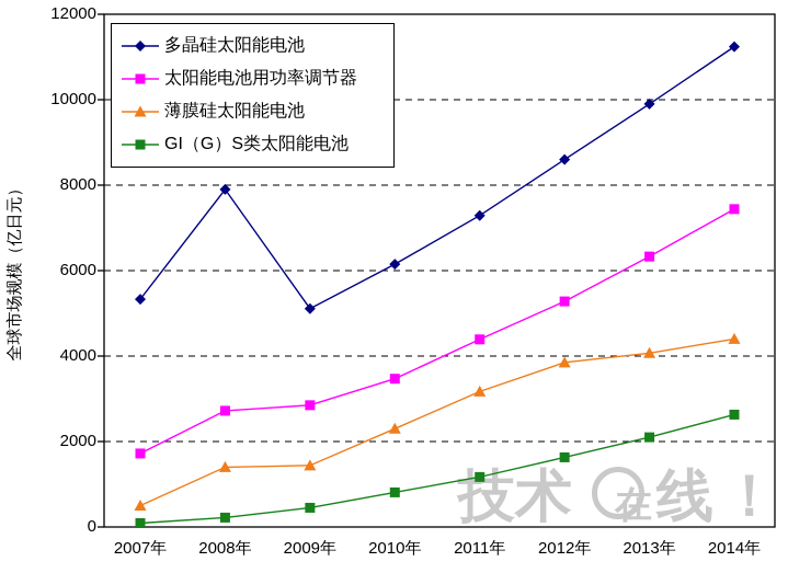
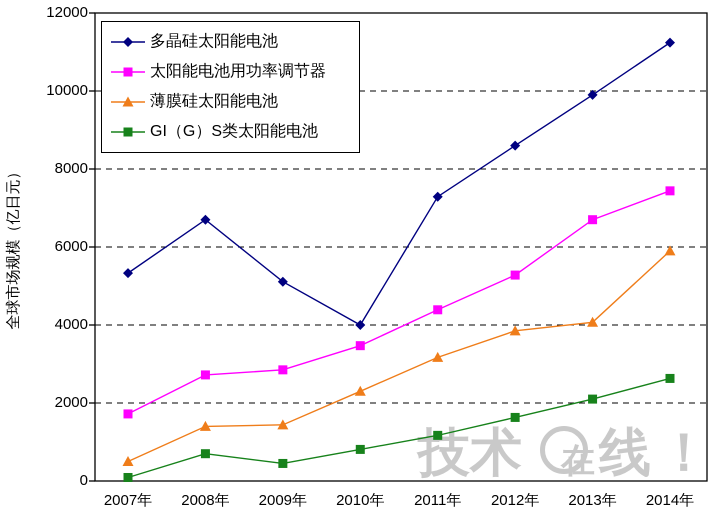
多晶硅太阳能电池/2008年: 7900 -> 6700
GI（G）S类太阳能电池/2008年: 200 -> 700
多晶硅太阳能电池/2010年: 6200 -> 4000
太阳能电池用功率调节器/2013年: 6300 -> 6700
薄膜硅太阳能电池/2014年: 4400 -> 5900
